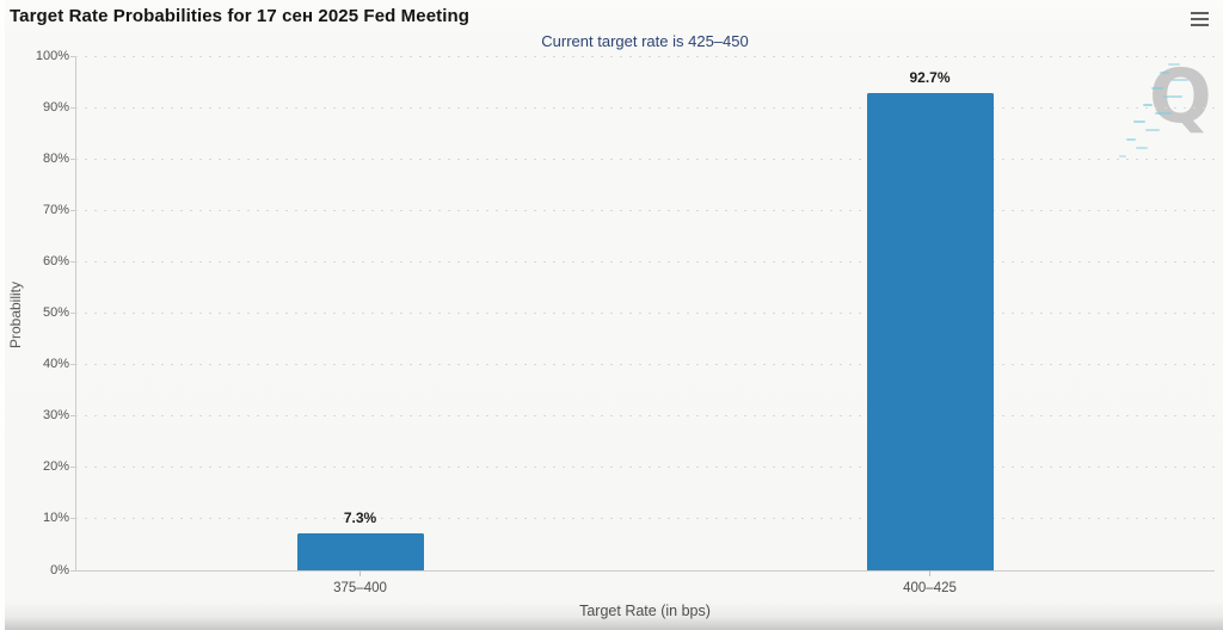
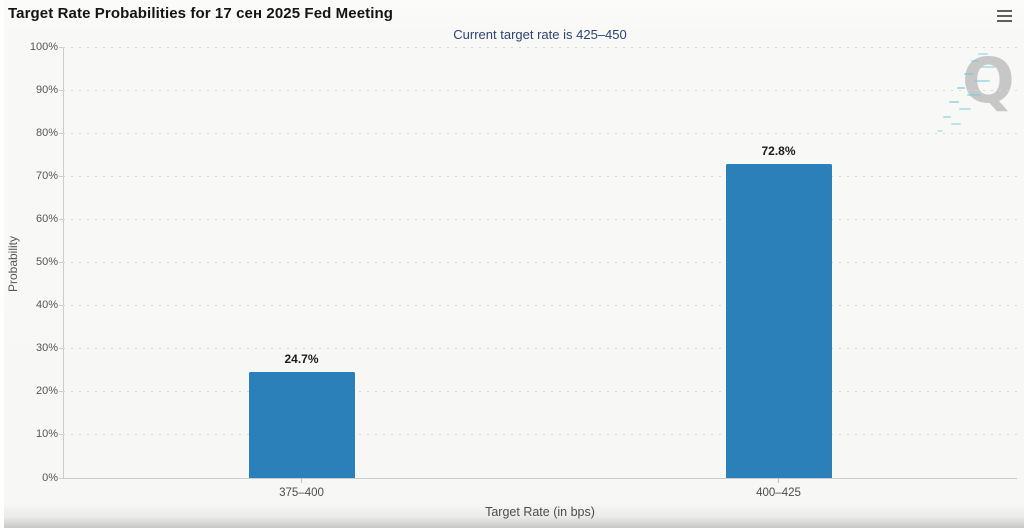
375–400: 7.3% -> 24.7%
400–425: 92.7% -> 72.8%
